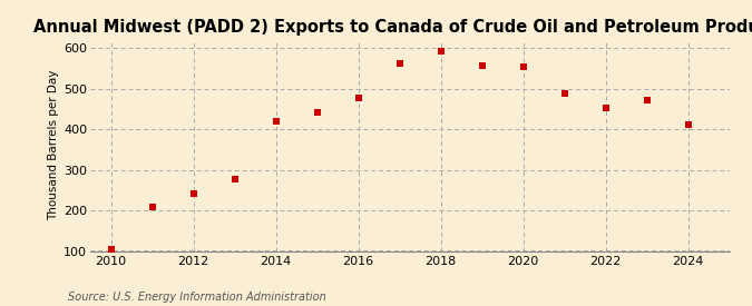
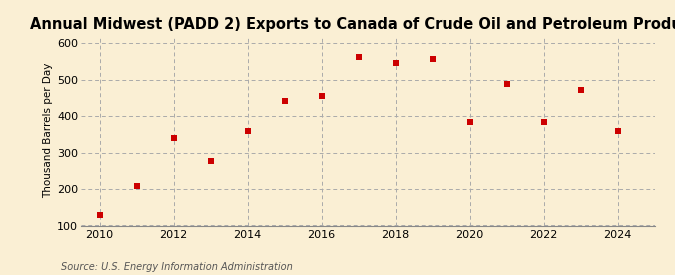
2010: 105 -> 130
2012: 242 -> 340
2014: 418 -> 360
2016: 478 -> 455
2018: 593 -> 545
2020: 553 -> 385
2022: 452 -> 385
2024: 410 -> 360
